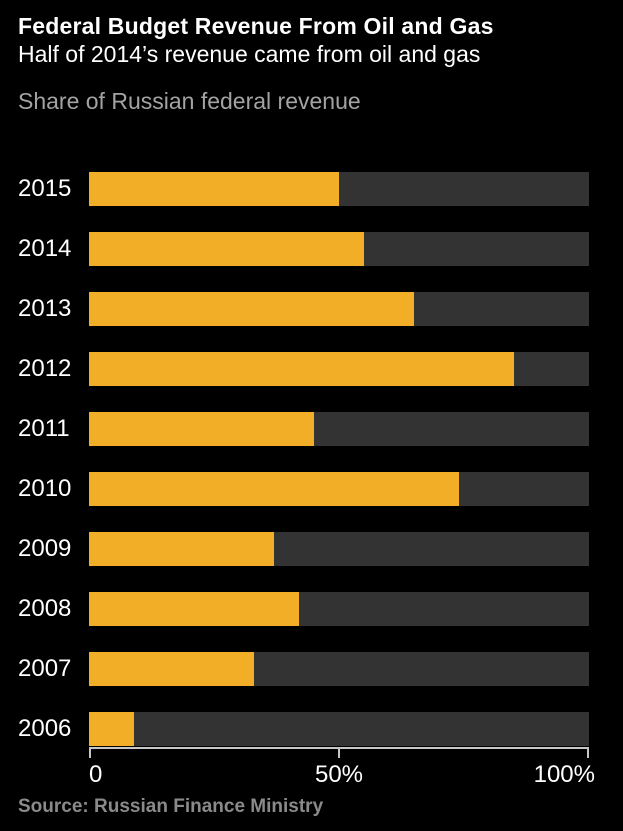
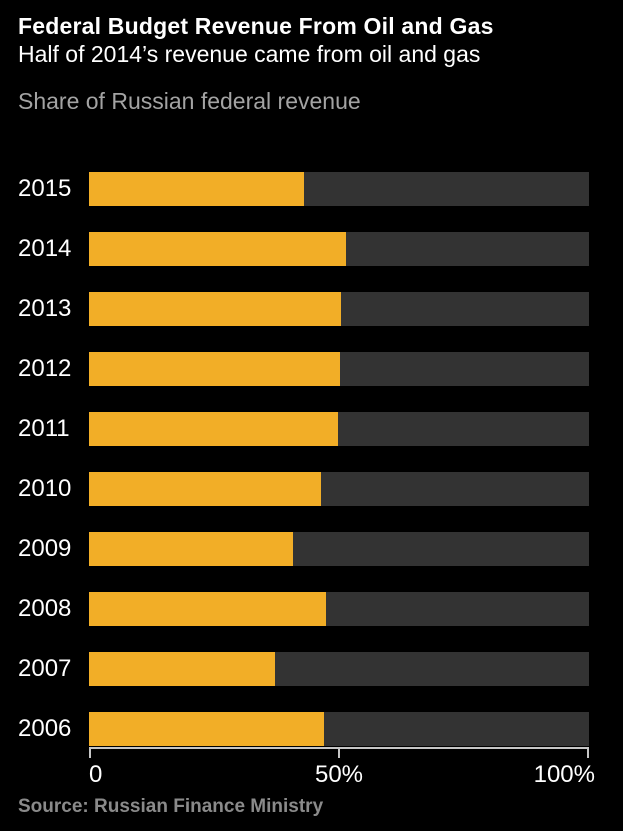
2015: 50% -> 43%
2014: 55% -> 51%
2013: 65% -> 50%
2012: 85% -> 50%
2011: 45% -> 50%
2010: 74% -> 46%
2009: 37% -> 41%
2008: 42% -> 47%
2007: 33% -> 37%
2006: 9% -> 47%
